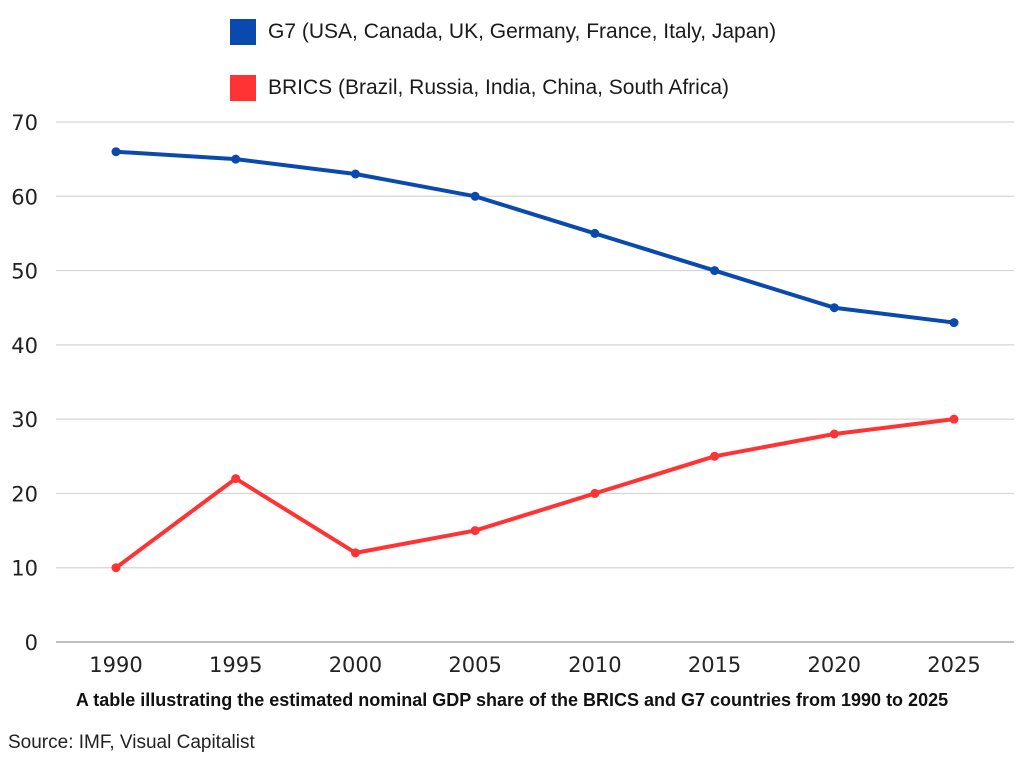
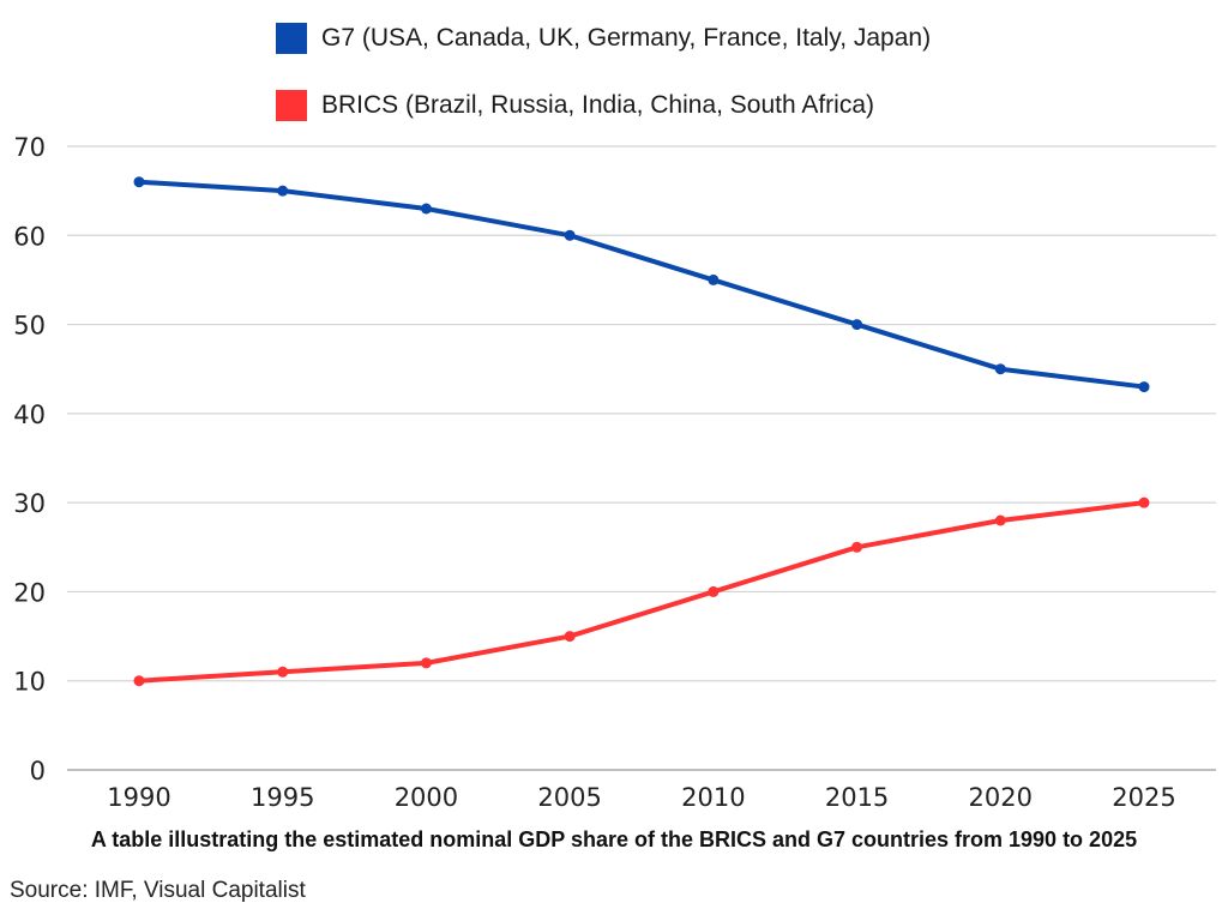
BRICS (Brazil, Russia, India, China, South Africa)/1995: 22 -> 11
